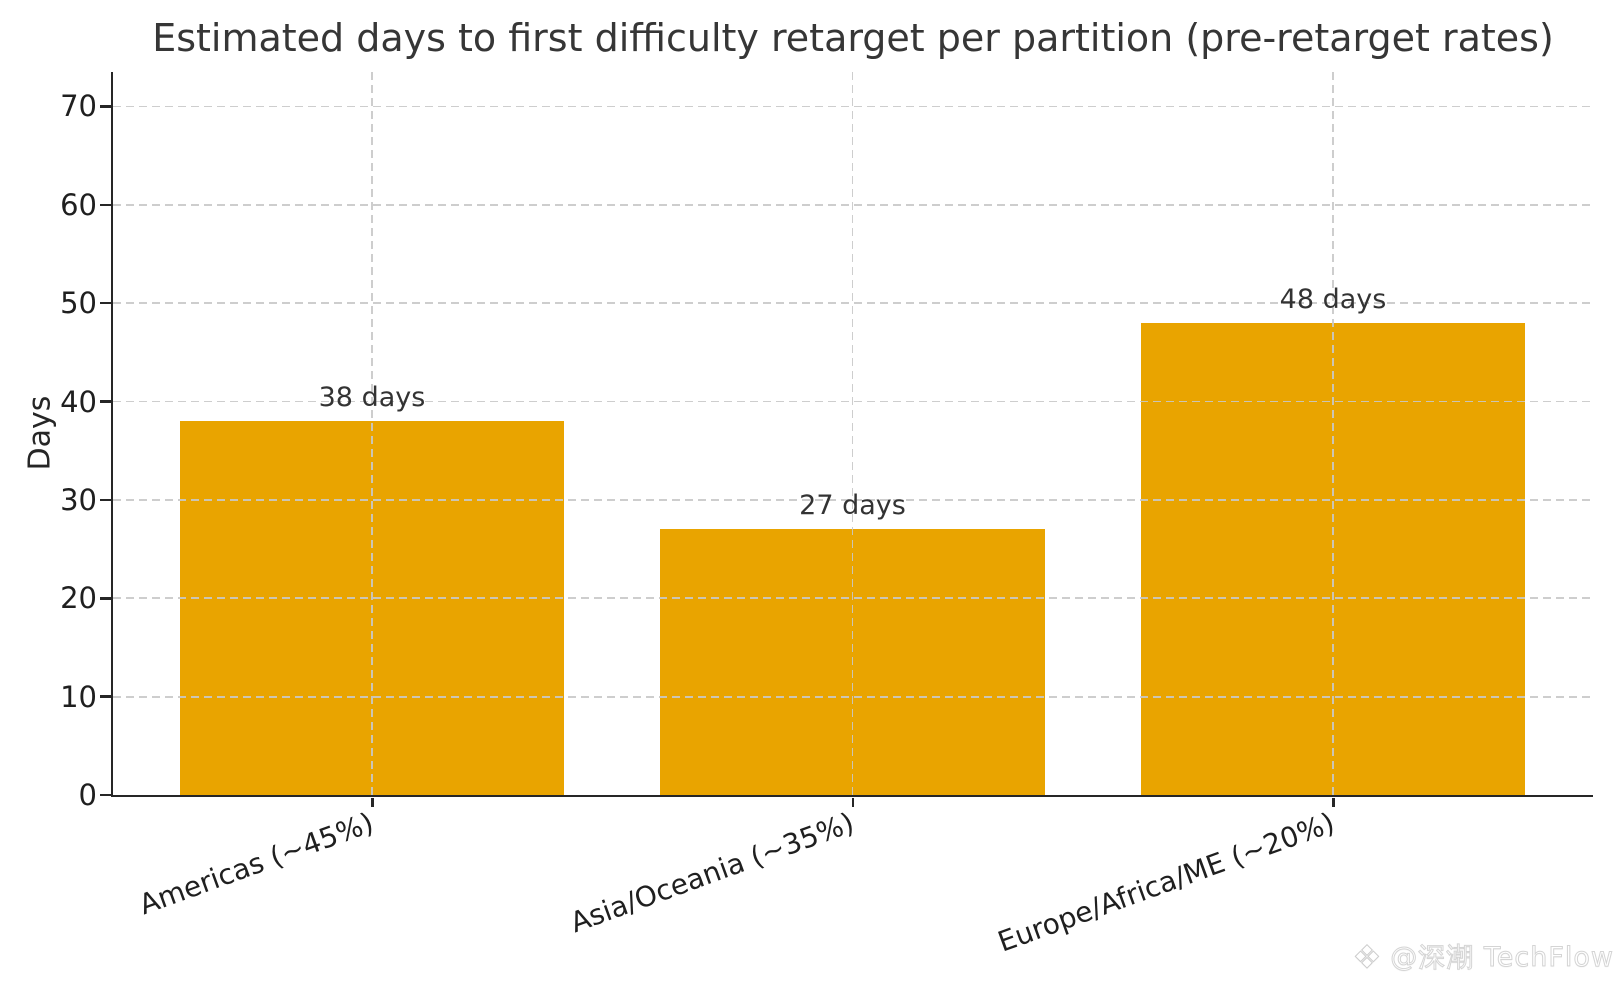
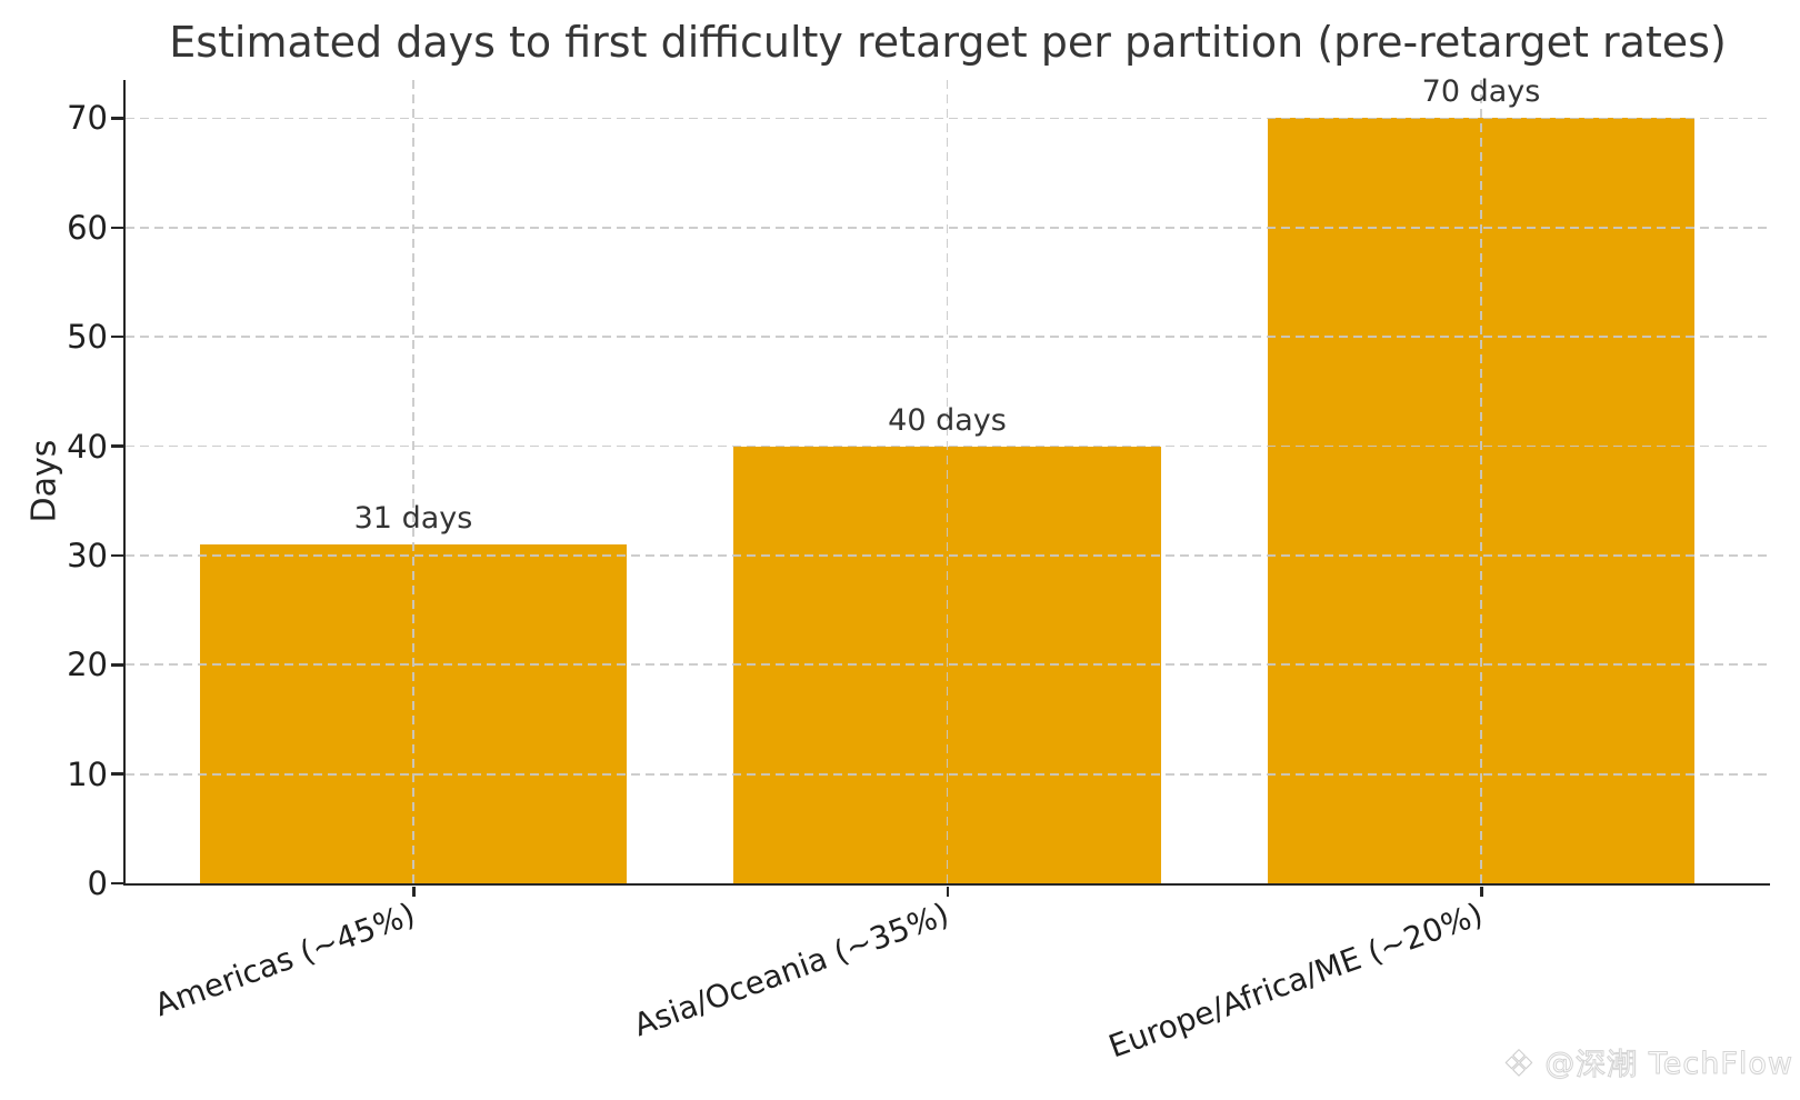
Americas (~45%): 38 -> 31
Asia/Oceania (~35%): 27 -> 40
Europe/Africa/ME (~20%): 48 -> 70
